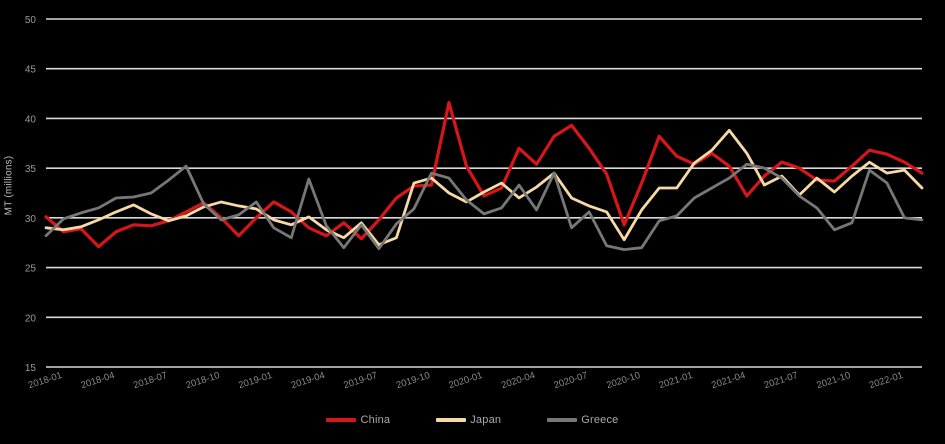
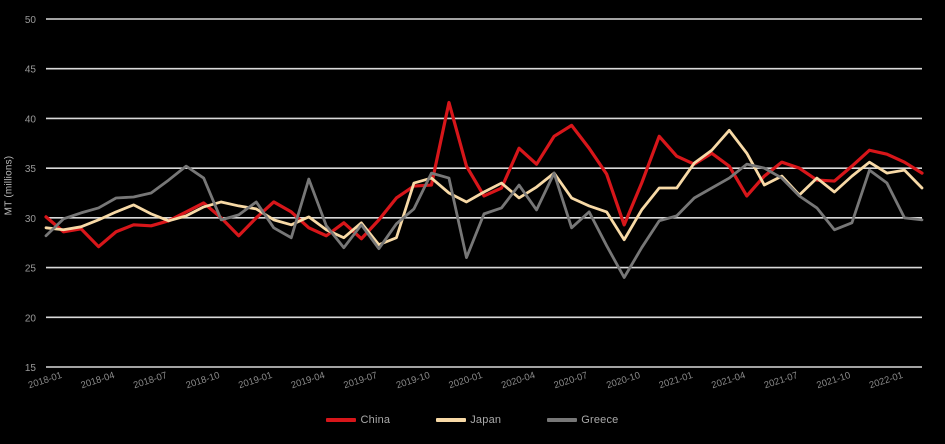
Greece/2018-10: 31 -> 34
Greece/2020-01: 32 -> 26
Greece/2020-10: 27 -> 24
